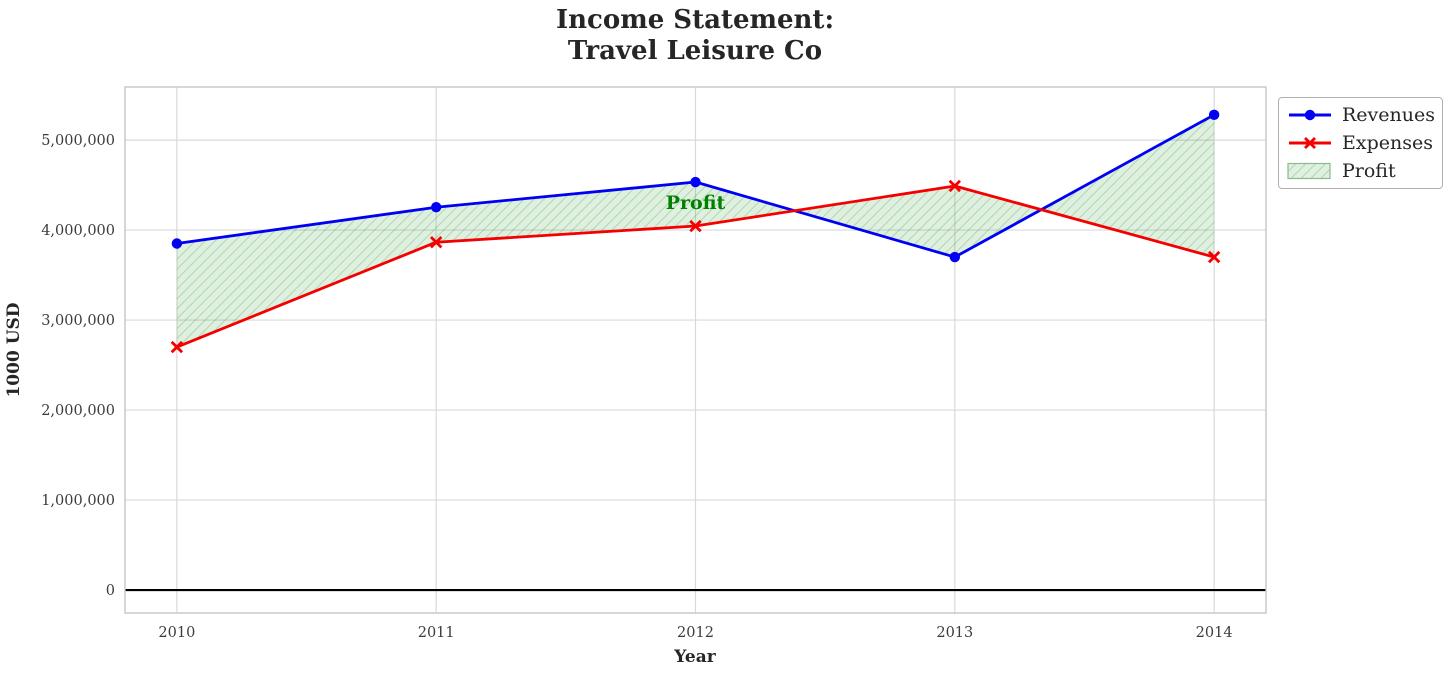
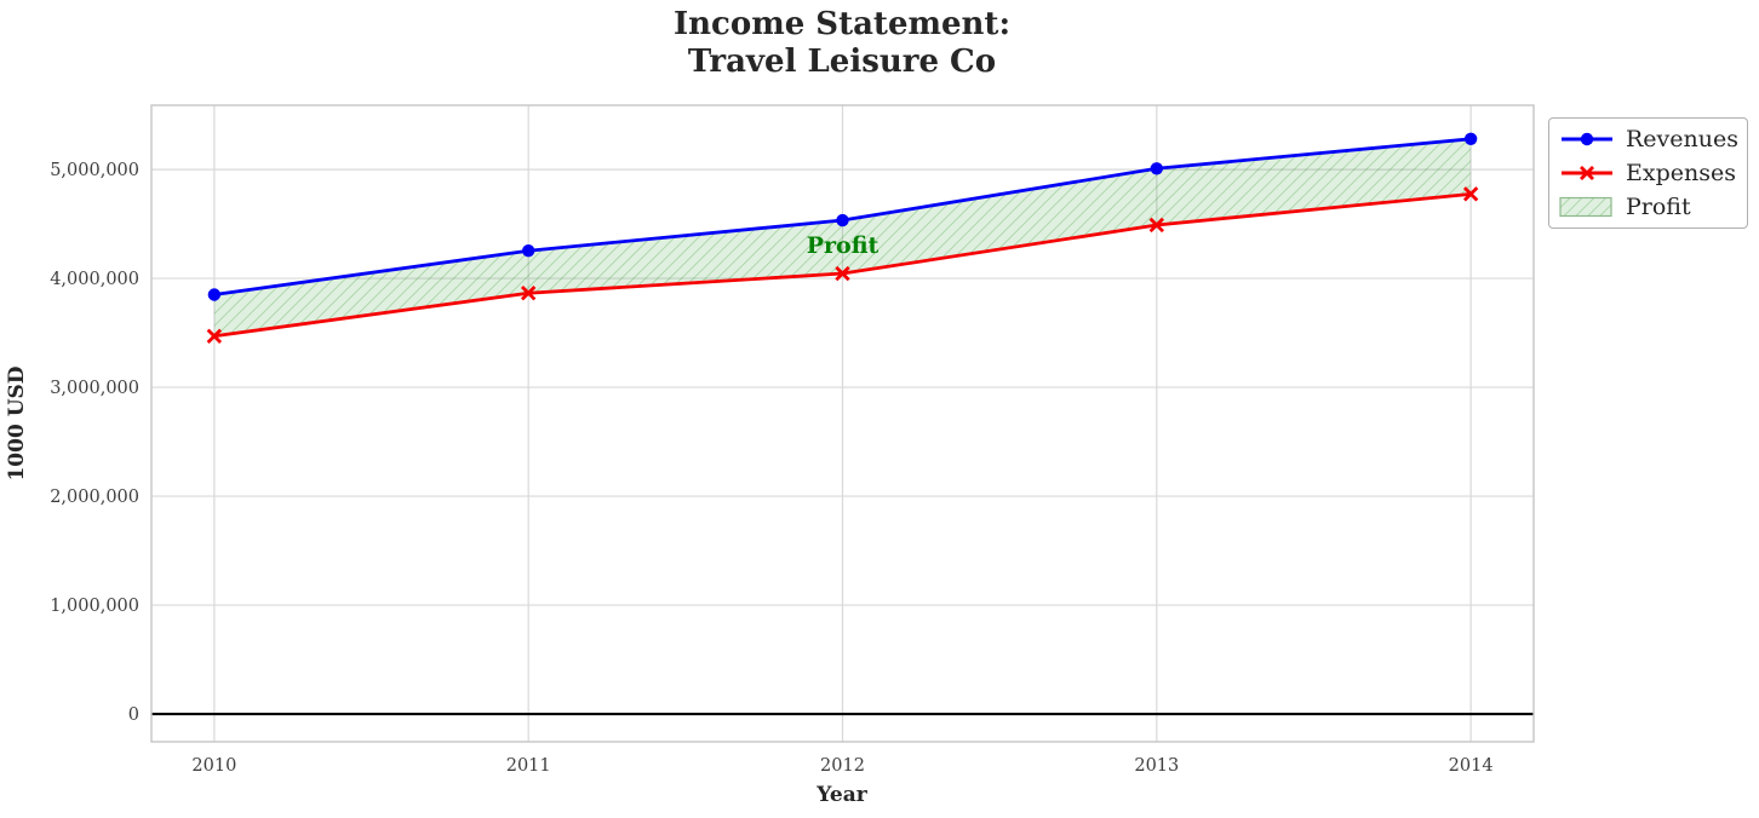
Expenses/2010: 2700000 -> 3500000
Revenues/2013: 3700000 -> 5000000
Expenses/2014: 3700000 -> 4800000
